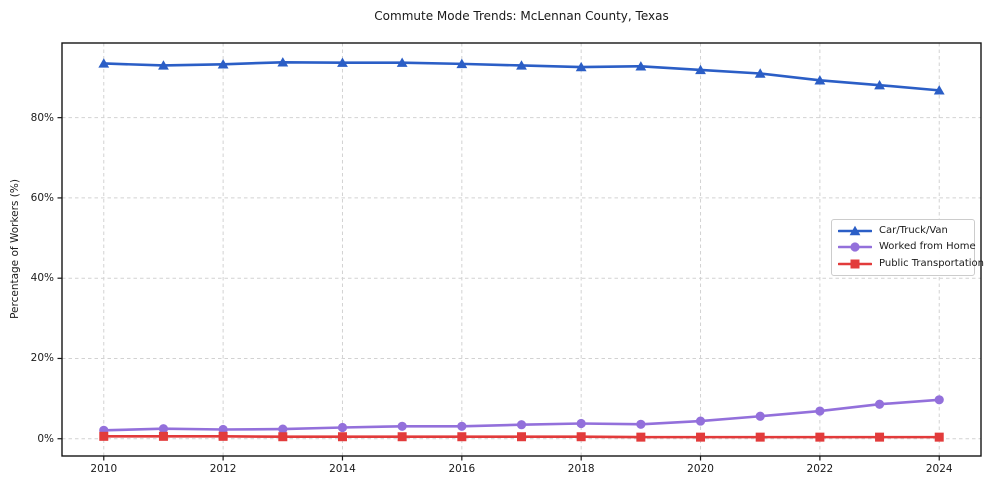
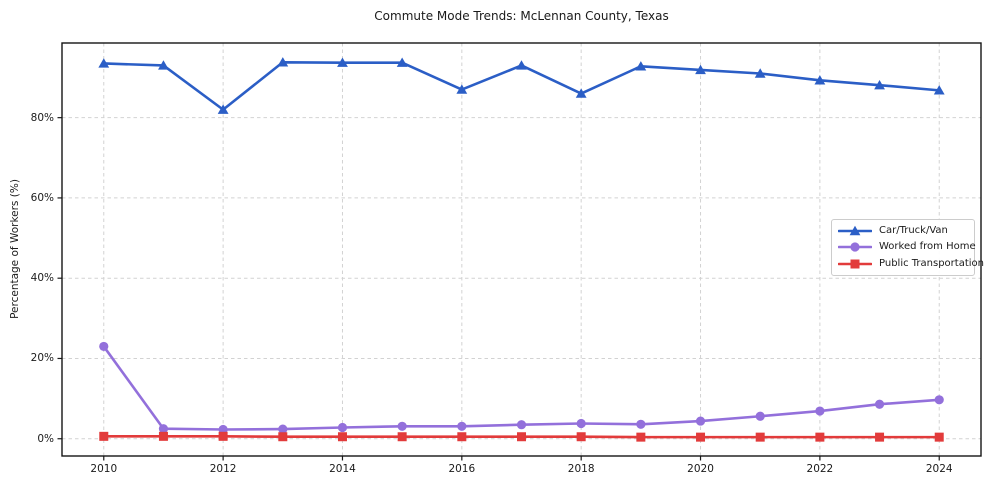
Worked from Home/2010: 2% -> 23%
Car/Truck/Van/2012: 93% -> 82%
Car/Truck/Van/2016: 93% -> 87%
Car/Truck/Van/2018: 93% -> 86%
